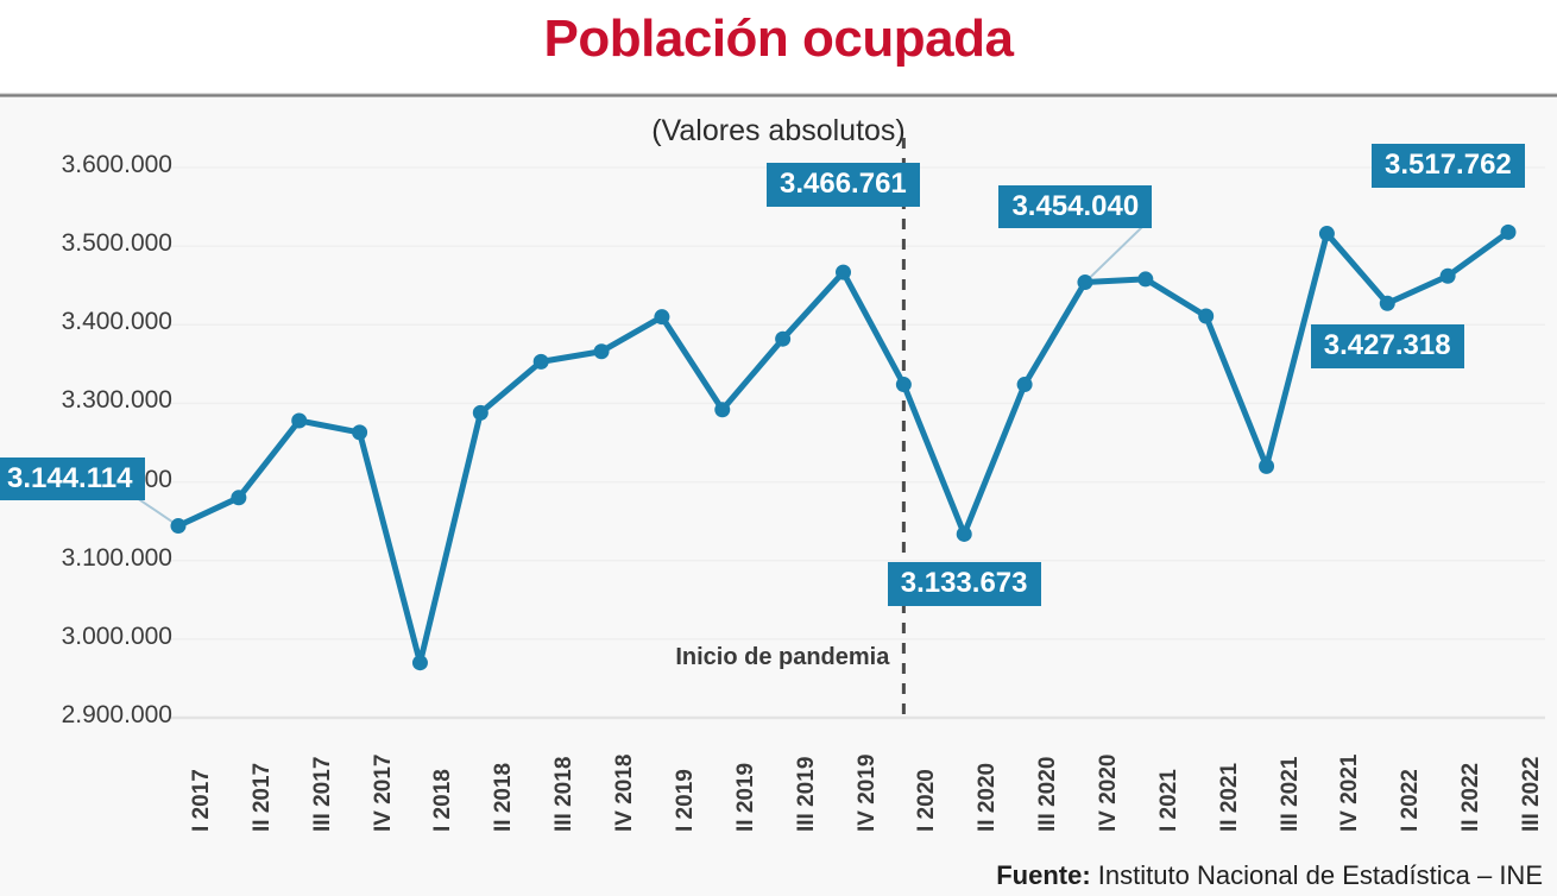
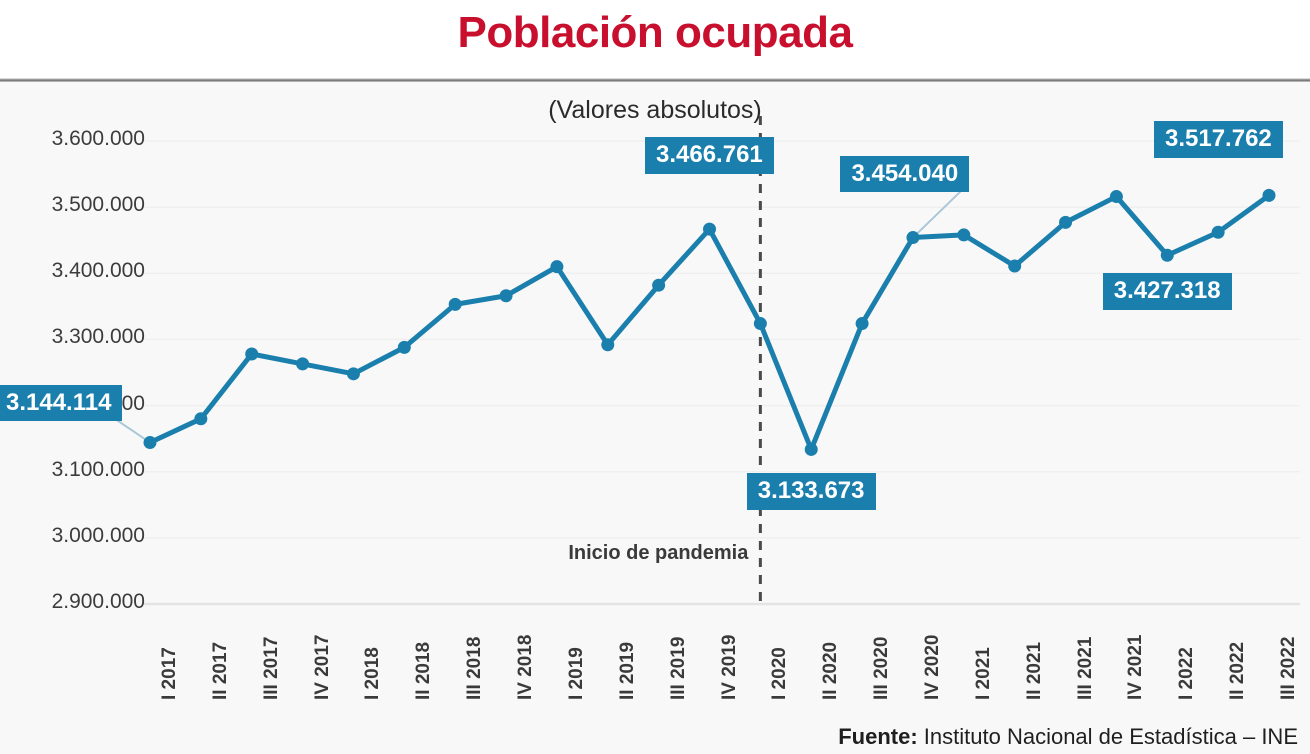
I 2018: 2970000 -> 3250000
III 2021: 3220000 -> 3480000
